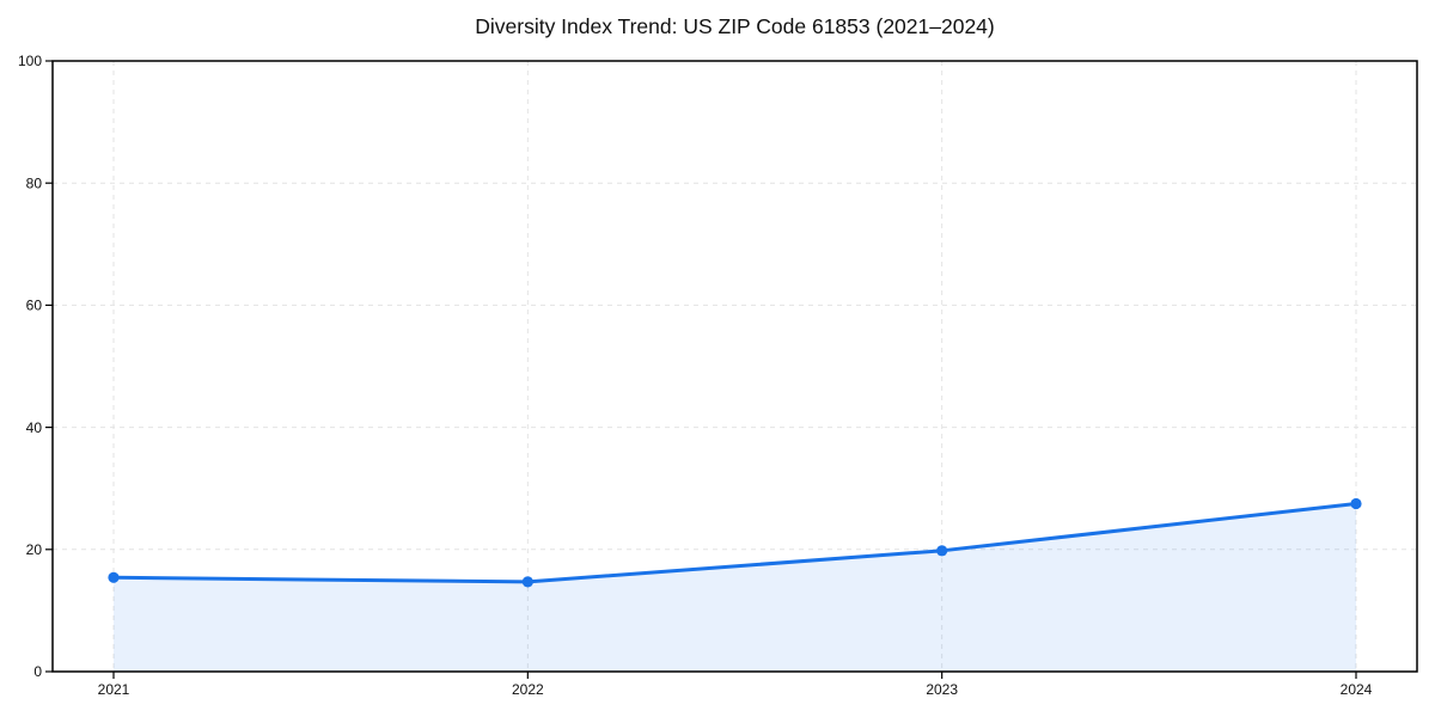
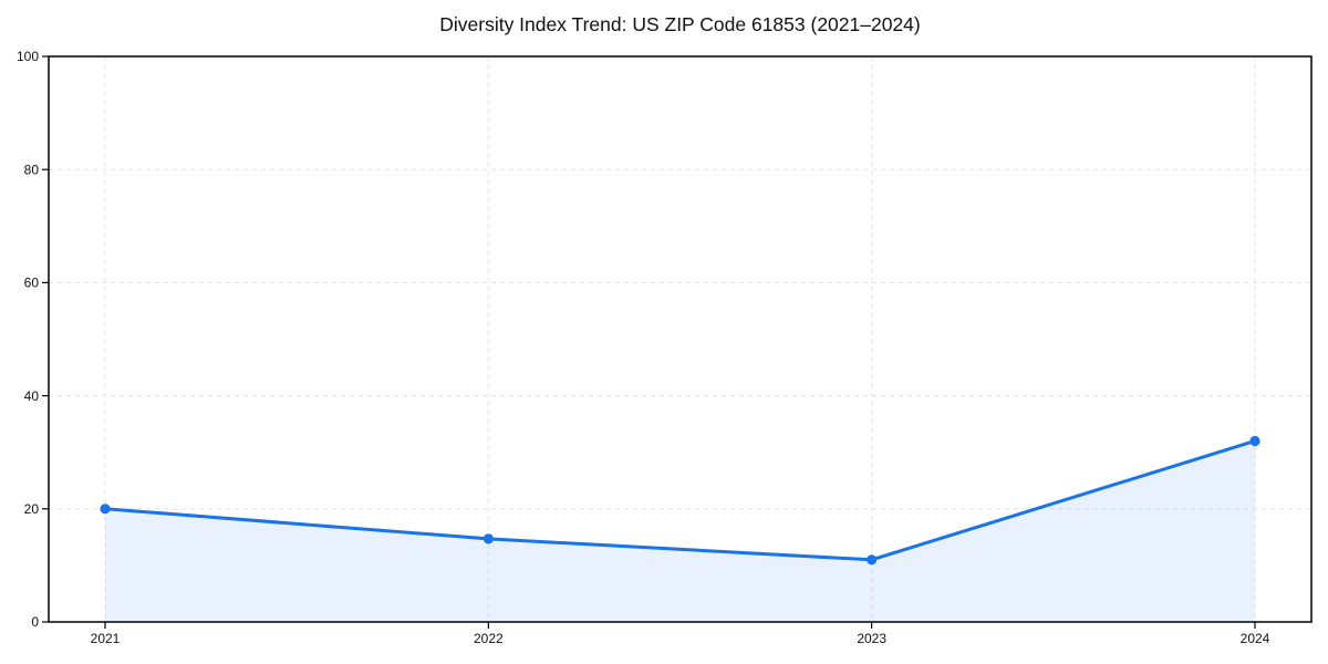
2021: 15 -> 20
2023: 20 -> 11
2024: 28 -> 32
